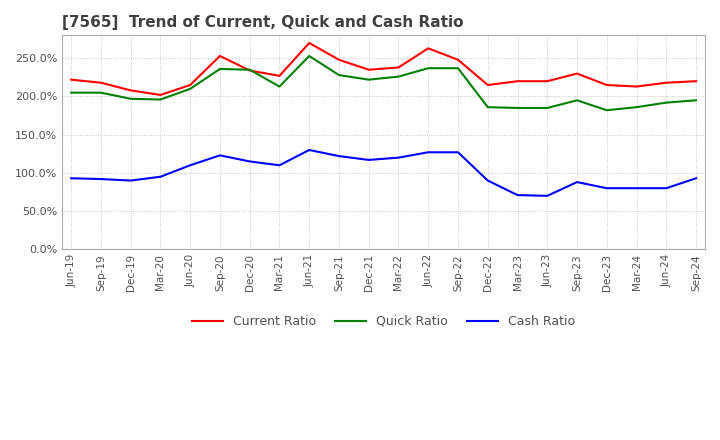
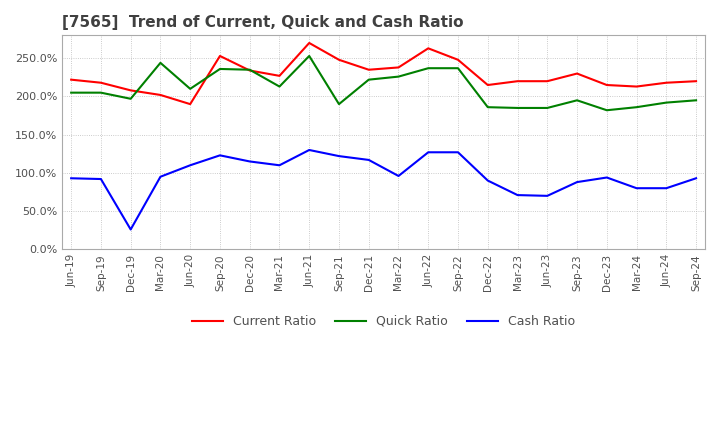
Cash Ratio/Dec-19: 90% -> 26%
Quick Ratio/Mar-20: 196% -> 244%
Current Ratio/Jun-20: 215% -> 190%
Quick Ratio/Sep-21: 228% -> 190%
Cash Ratio/Mar-22: 120% -> 96%
Cash Ratio/Dec-23: 80% -> 94%
